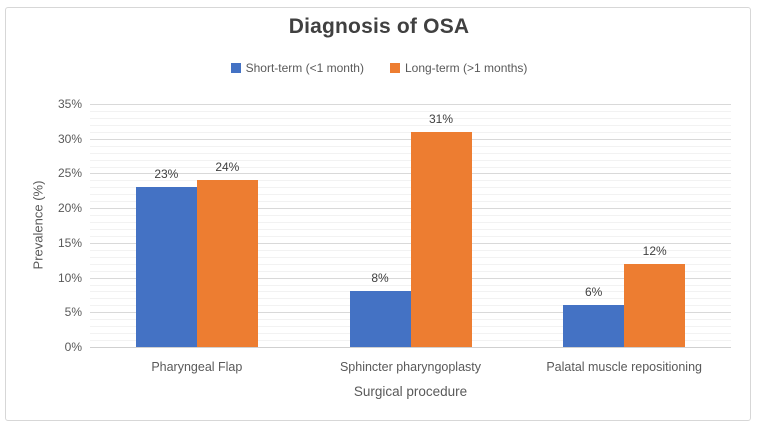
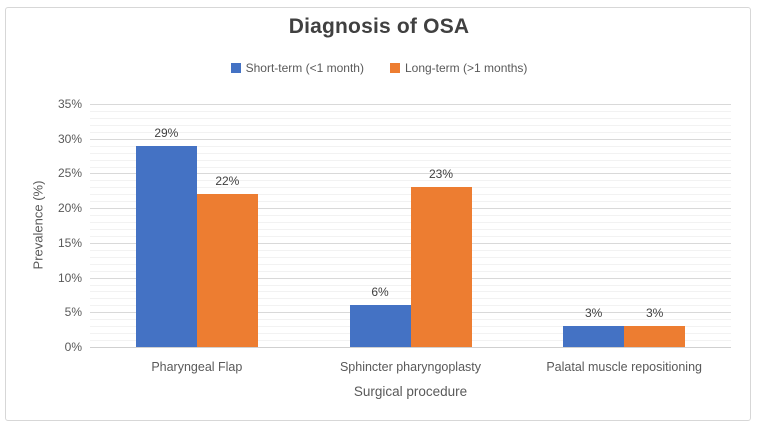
Short-term (<1 month)/Pharyngeal Flap: 23% -> 29%
Long-term (>1 months)/Pharyngeal Flap: 24% -> 22%
Short-term (<1 month)/Sphincter pharyngoplasty: 8% -> 6%
Long-term (>1 months)/Sphincter pharyngoplasty: 31% -> 23%
Short-term (<1 month)/Palatal muscle repositioning: 6% -> 3%
Long-term (>1 months)/Palatal muscle repositioning: 12% -> 3%
